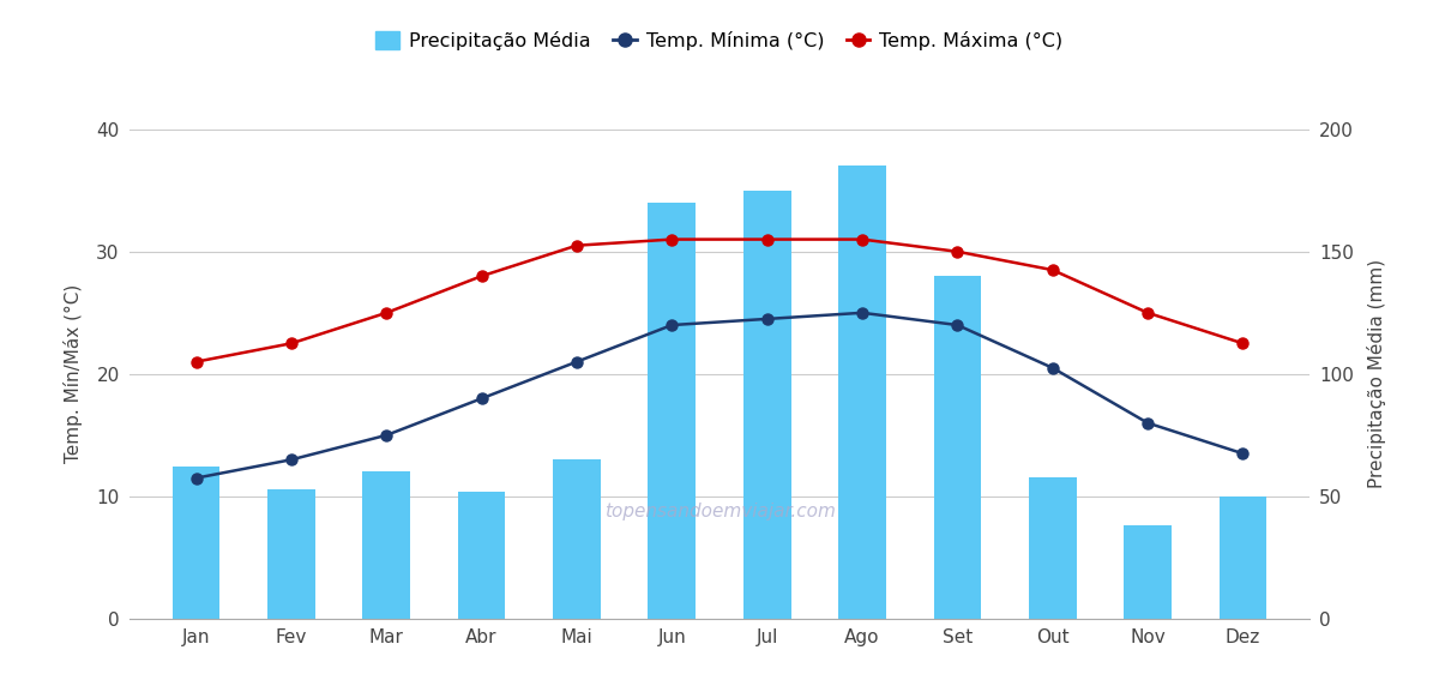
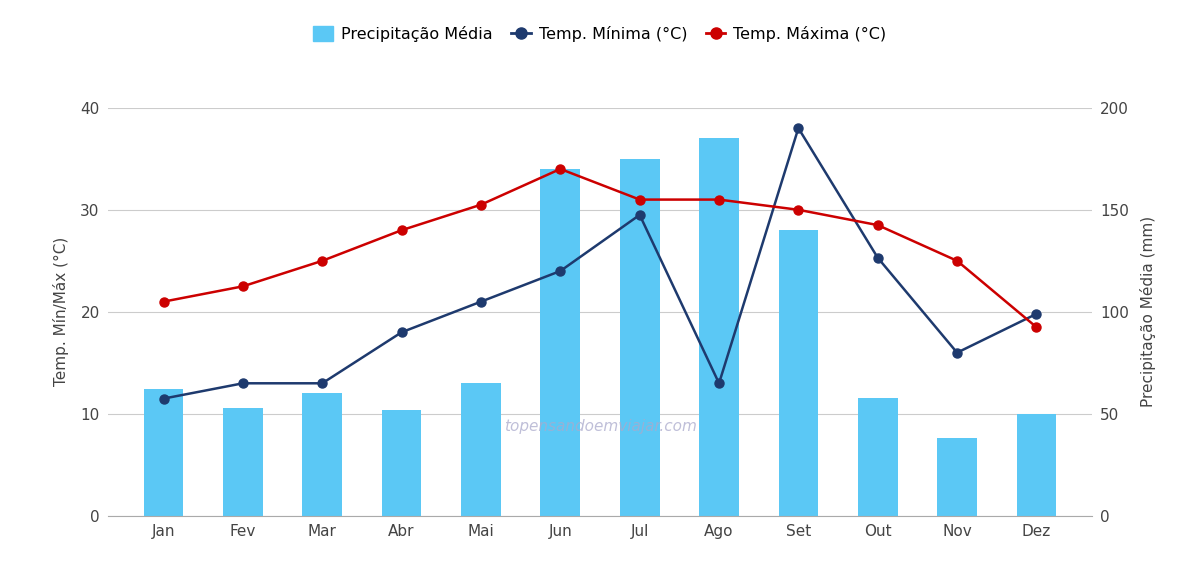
Temp. Mínima (°C)/Mar: 15.0 -> 13.0
Temp. Máxima (°C)/Jun: 31.0 -> 34.0
Temp. Mínima (°C)/Jul: 24.5 -> 29.5
Temp. Mínima (°C)/Ago: 25.0 -> 13.0
Temp. Mínima (°C)/Set: 24.0 -> 38.0
Temp. Mínima (°C)/Out: 20.5 -> 25.3
Temp. Mínima (°C)/Dez: 13.5 -> 19.8
Temp. Máxima (°C)/Dez: 22.5 -> 18.5
